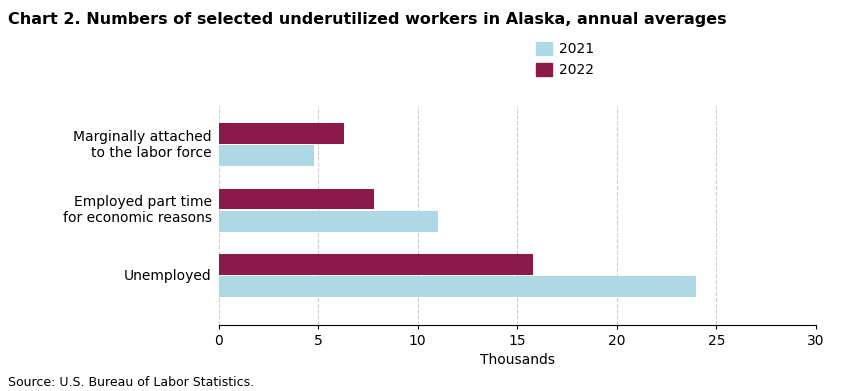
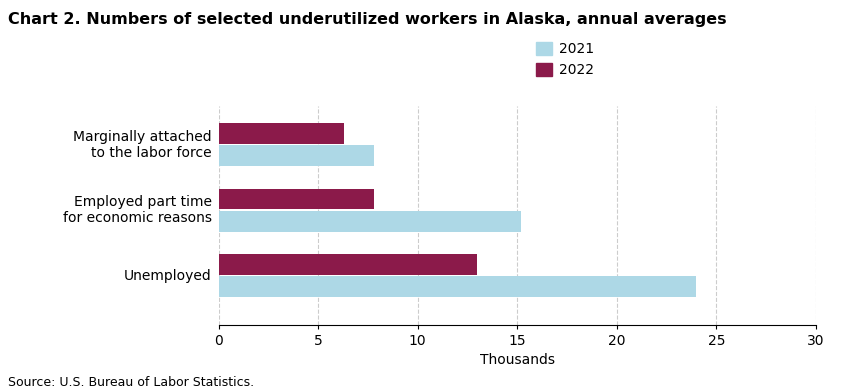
2021/Marginally attached to the labor force: 4.8 -> 7.8
2021/Employed part time for economic reasons: 11.0 -> 15.2
2022/Unemployed: 15.8 -> 13.0
